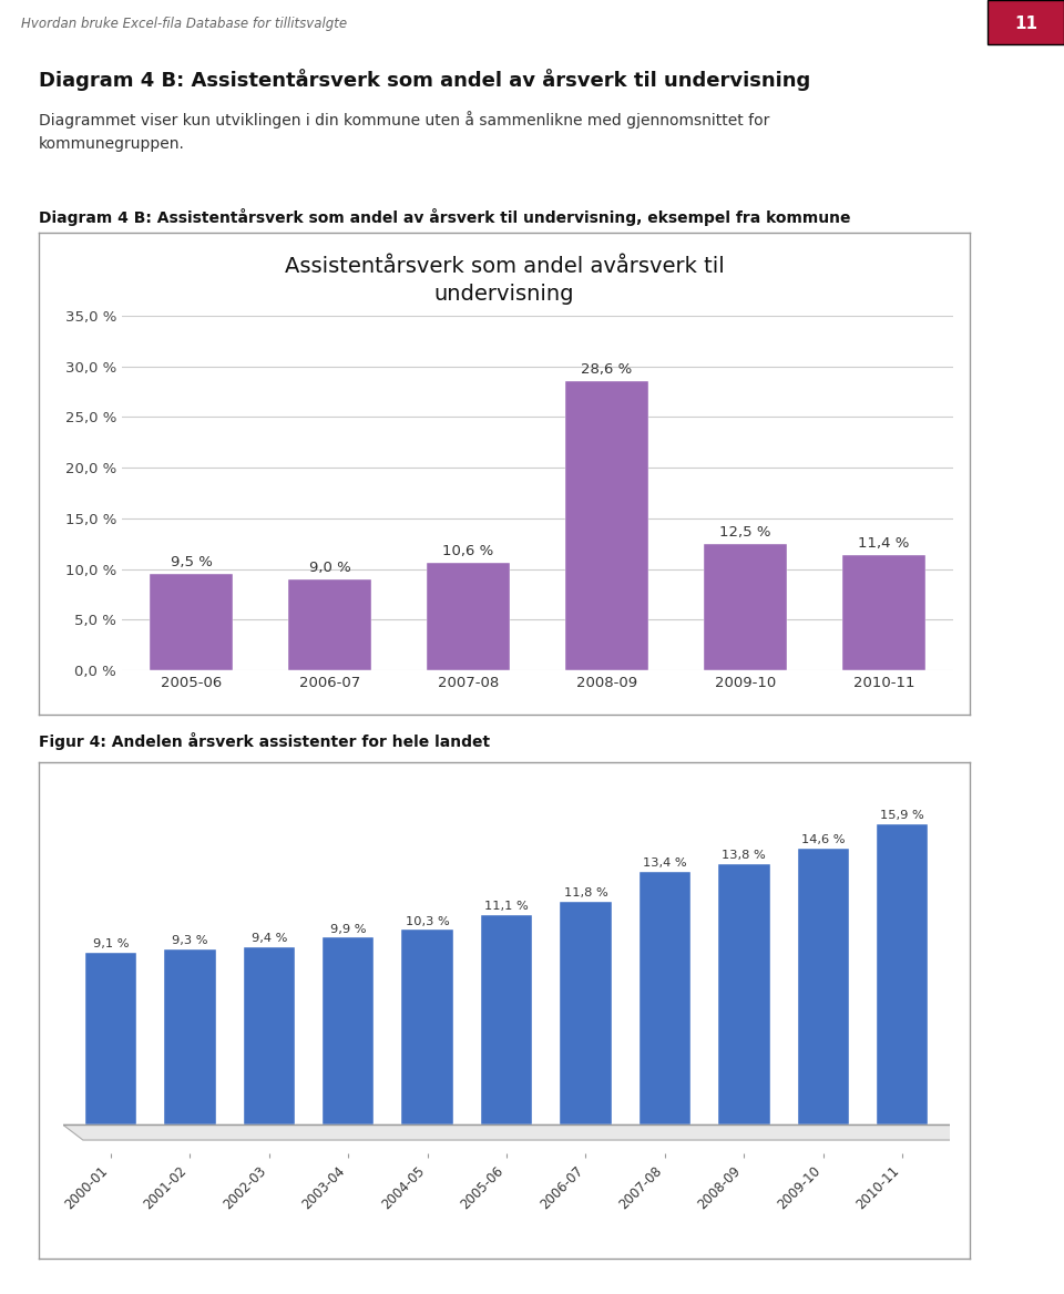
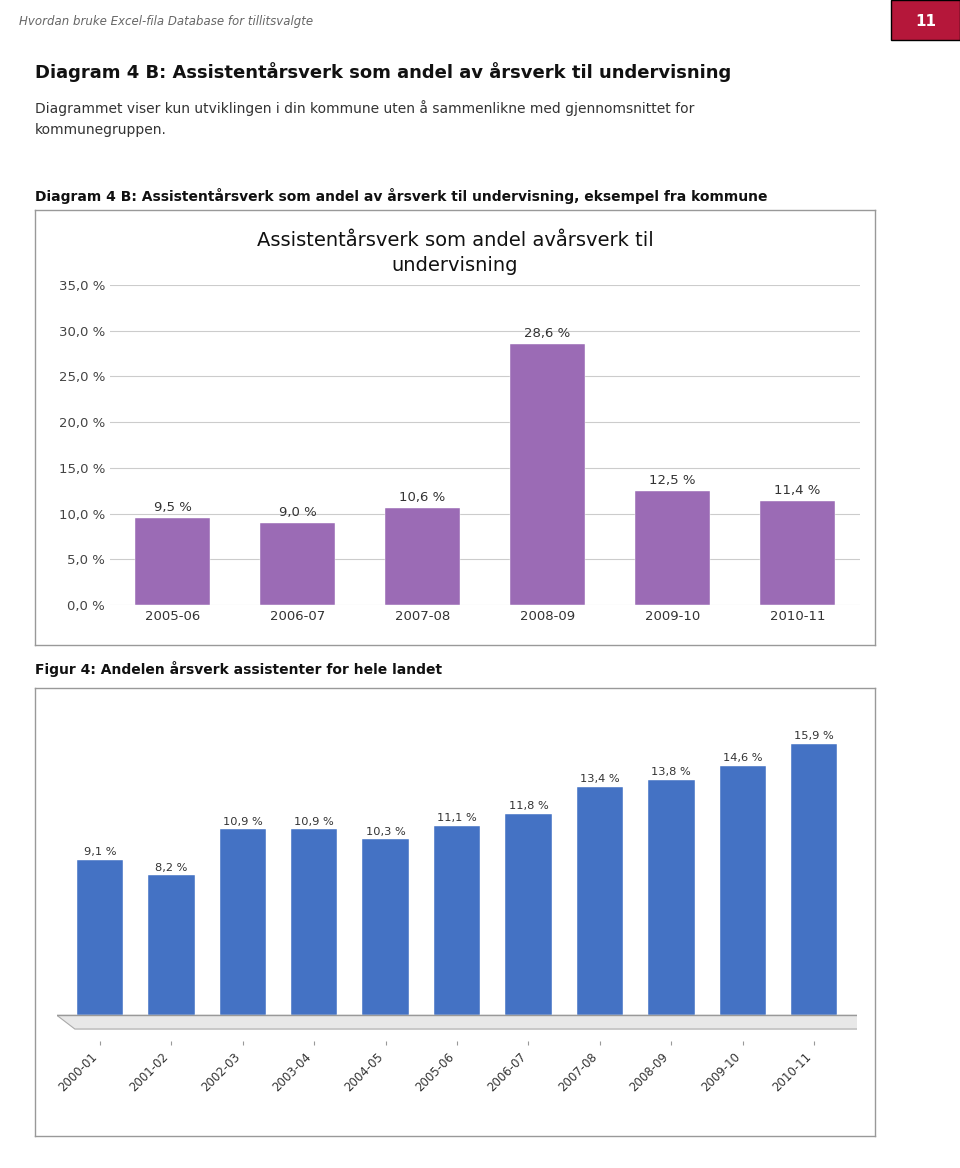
2001-02: 9,3 -> 8,2
2002-03: 9,4 -> 10,9
2003-04: 9,9 -> 10,9
